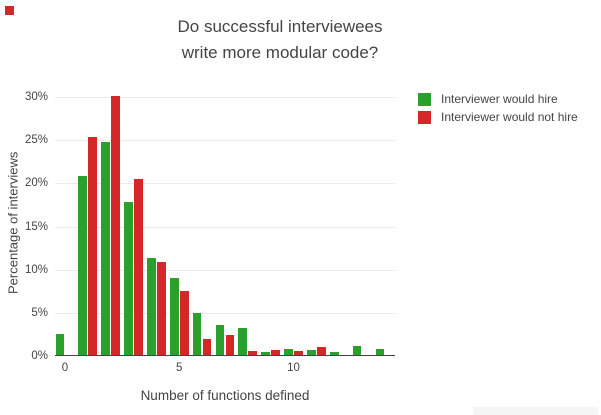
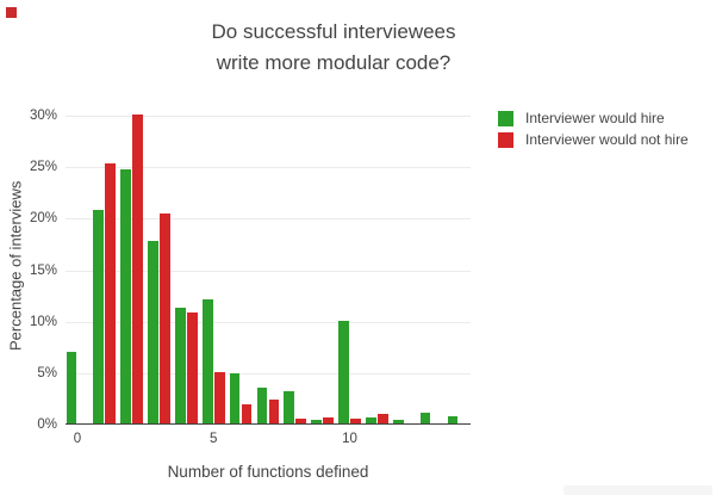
Interviewer would hire/0: 2% -> 7%
Interviewer would hire/5: 9% -> 12%
Interviewer would not hire/5: 7% -> 5%
Interviewer would hire/10: 1% -> 10%
